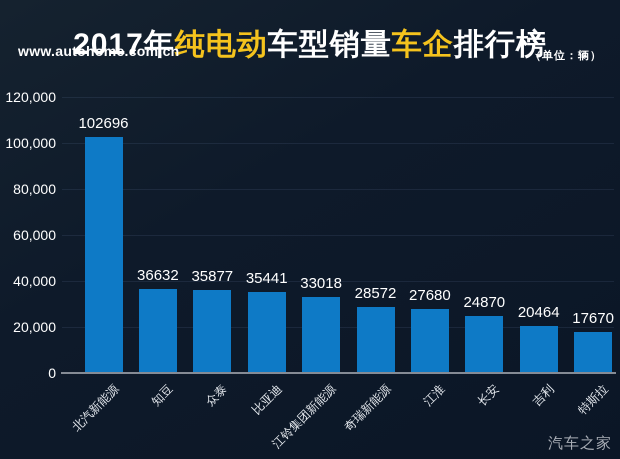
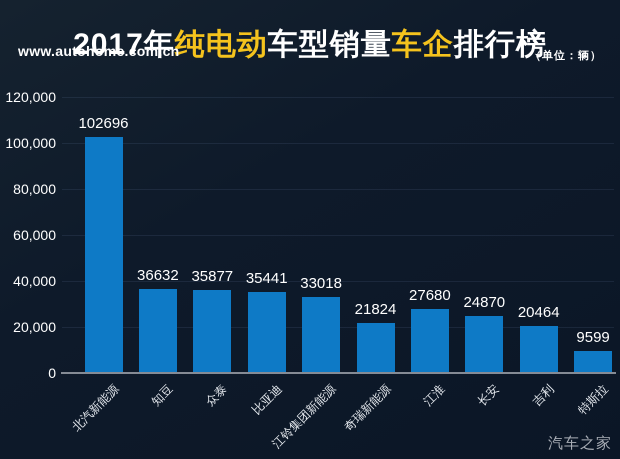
奇瑞新能源: 28572 -> 21824
特斯拉: 17670 -> 9599
